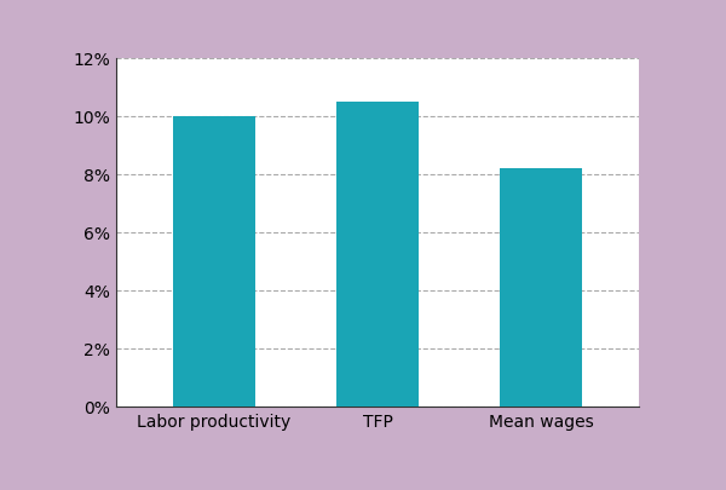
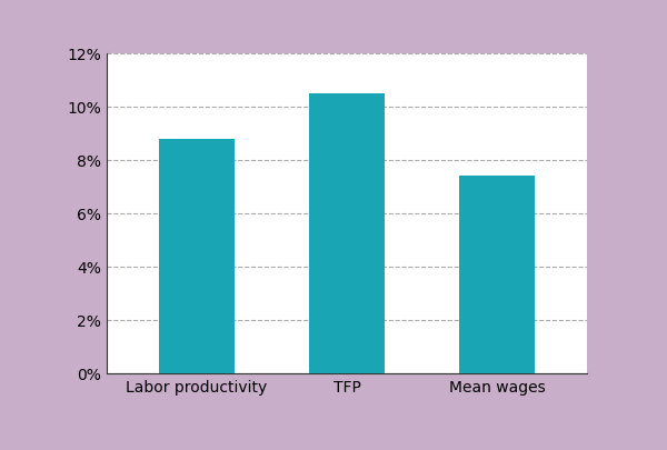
Labor productivity: 10.0% -> 8.8%
Mean wages: 8.2% -> 7.4%
